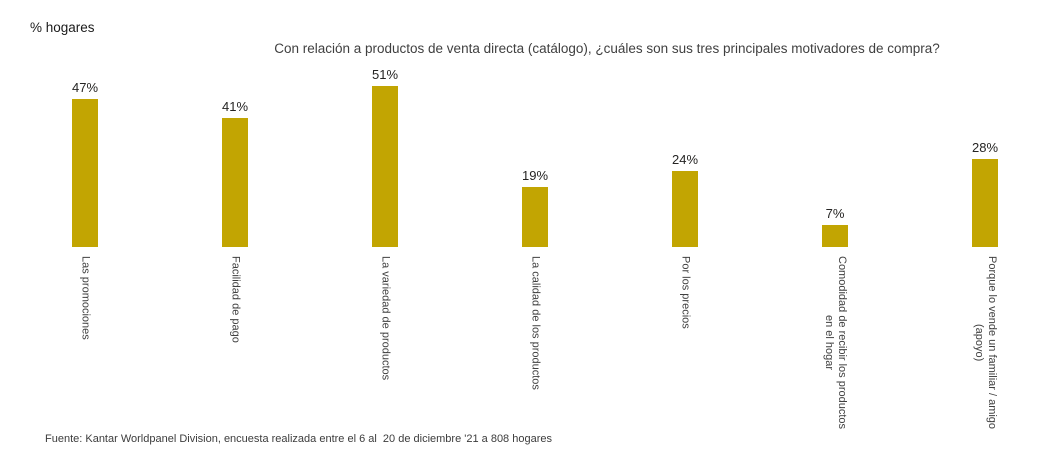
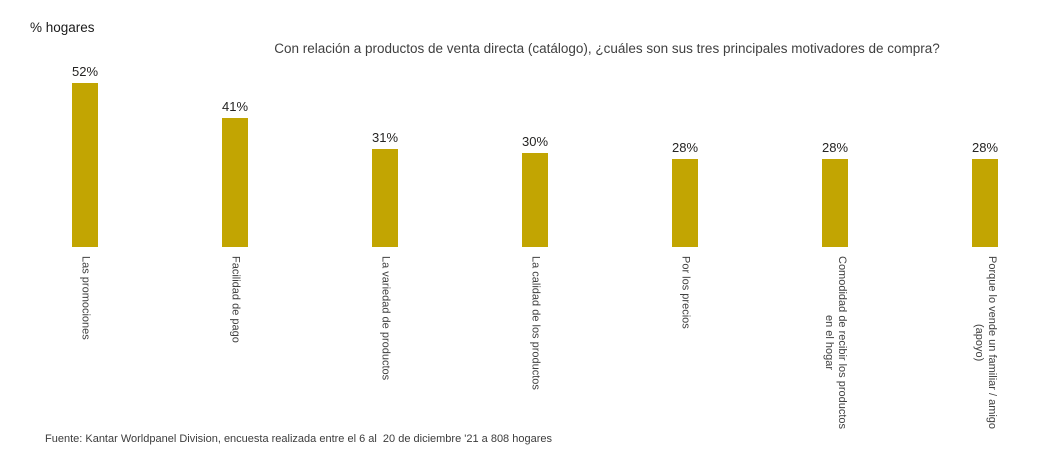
Las promociones: 47% -> 52%
La variedad de productos: 51% -> 31%
La calidad de los productos: 19% -> 30%
Por los precios: 24% -> 28%
Comodidad de recibir los productos en el hogar: 7% -> 28%
